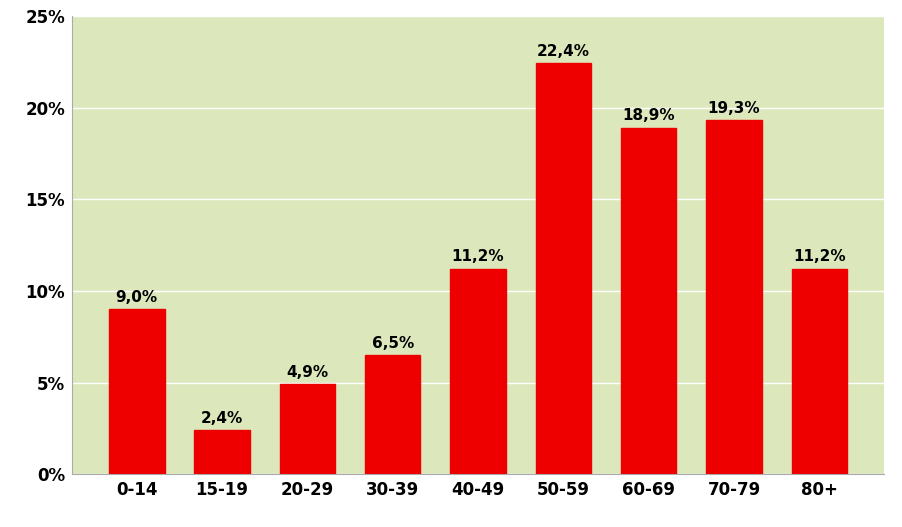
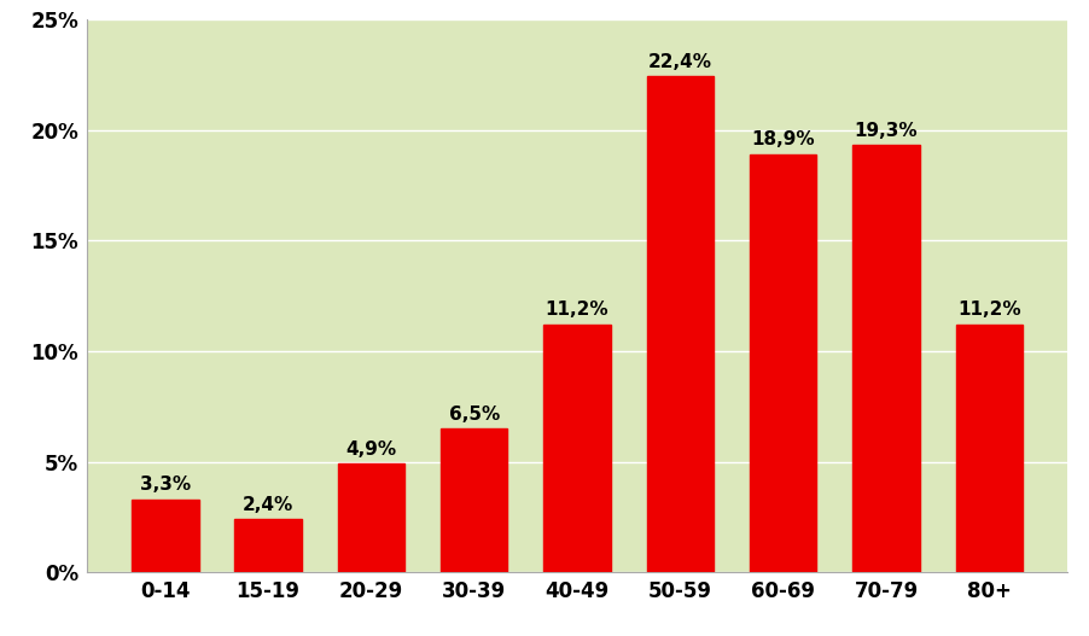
0-14: 9,0% -> 3,3%
